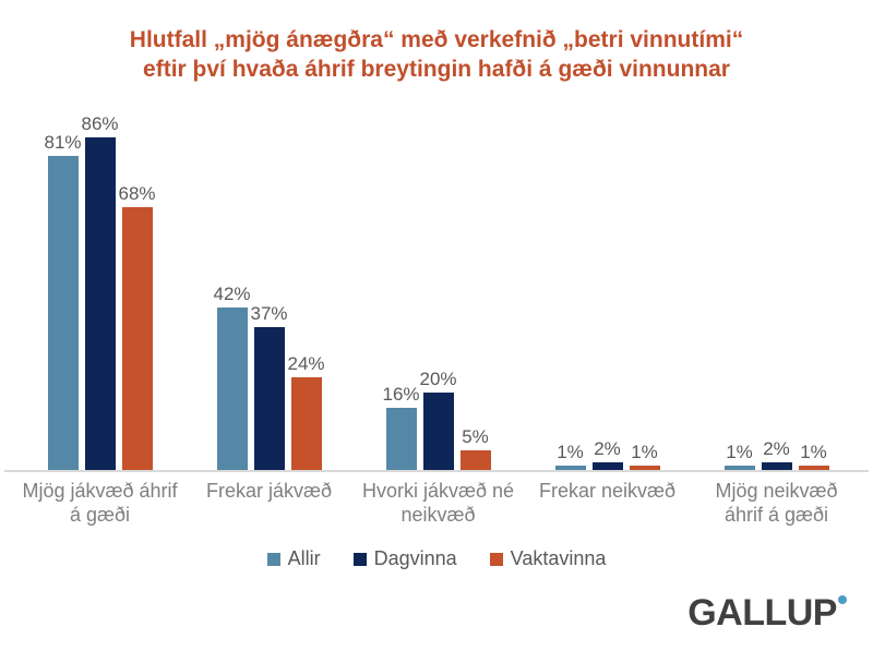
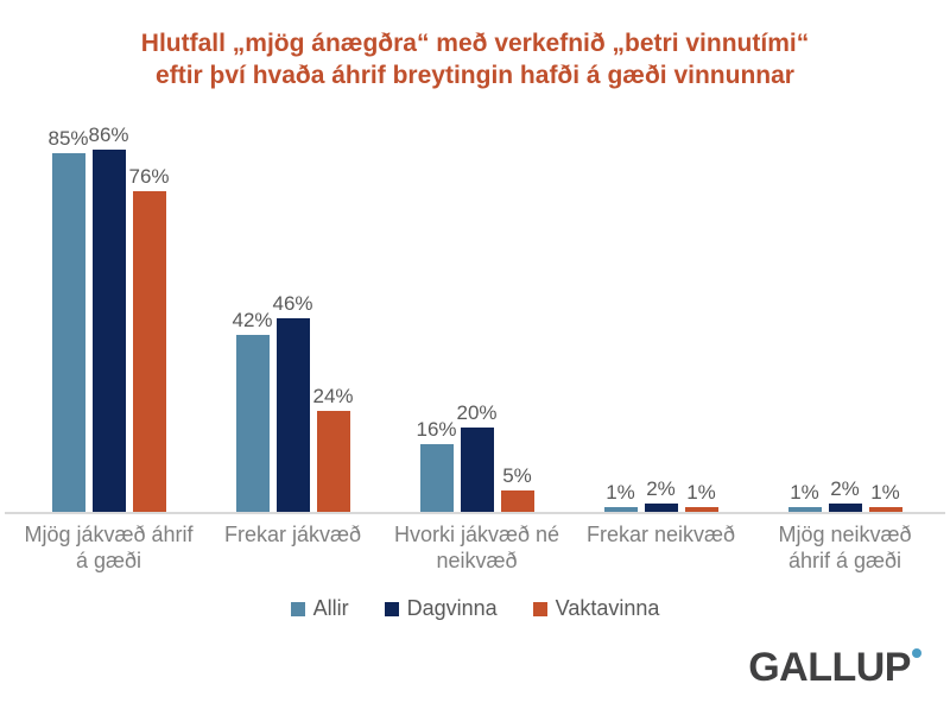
Allir/Mjög jákvæð áhrif á gæði: 81% -> 85%
Vaktavinna/Mjög jákvæð áhrif á gæði: 68% -> 76%
Dagvinna/Frekar jákvæð: 37% -> 46%
